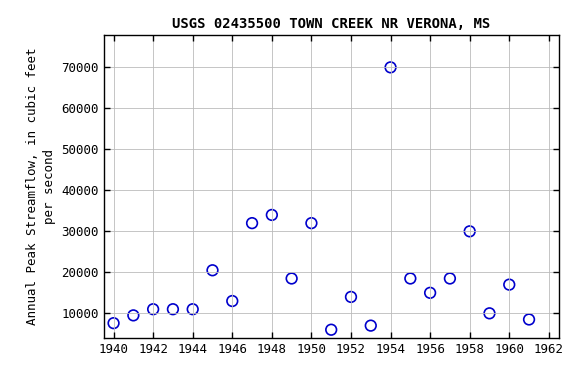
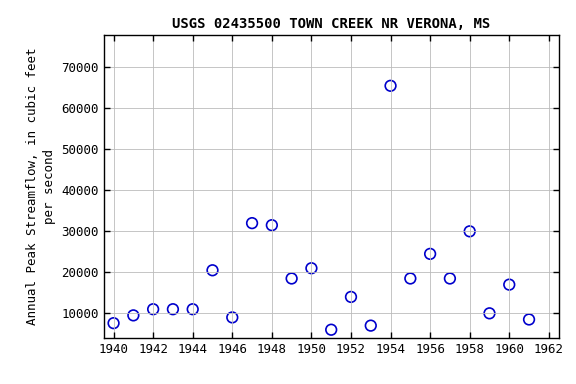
1946: 13000 -> 9000
1948: 34000 -> 31500
1950: 32000 -> 21000
1954: 70000 -> 65500
1956: 15000 -> 24500
